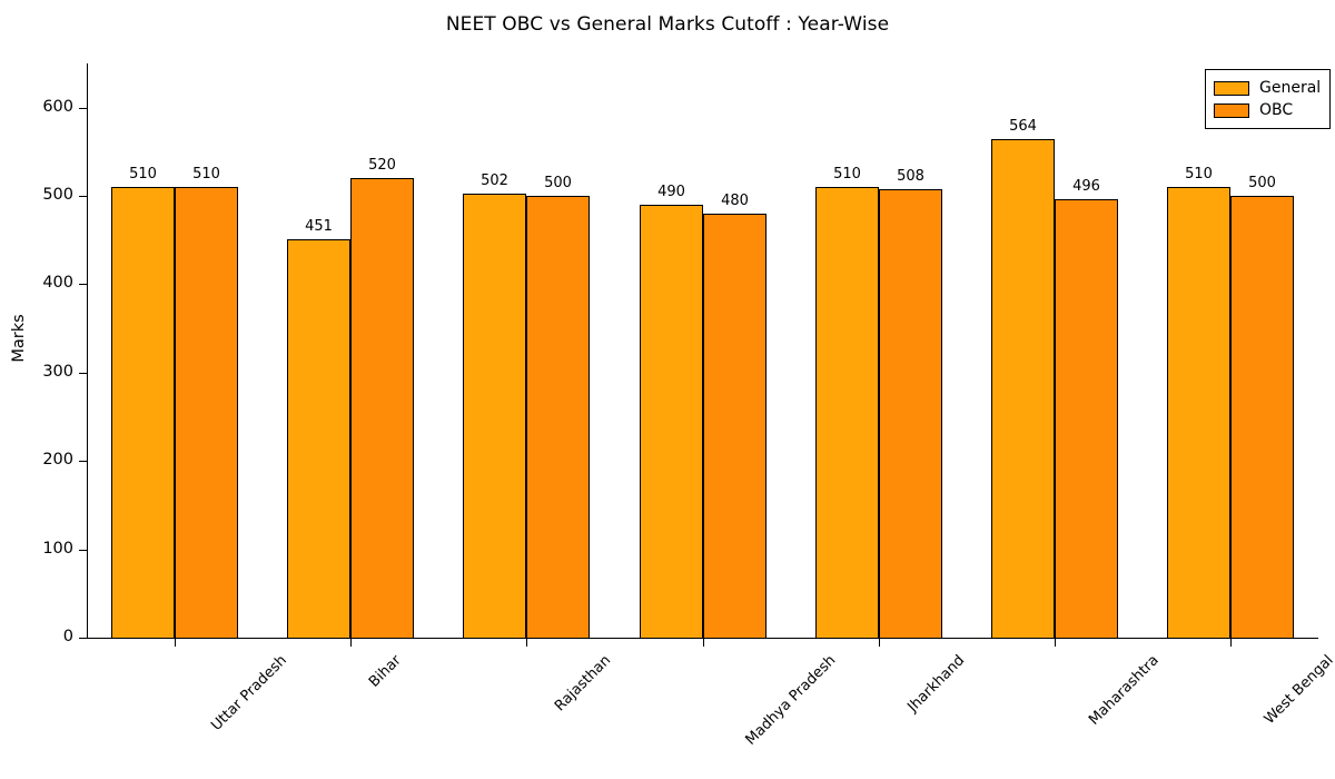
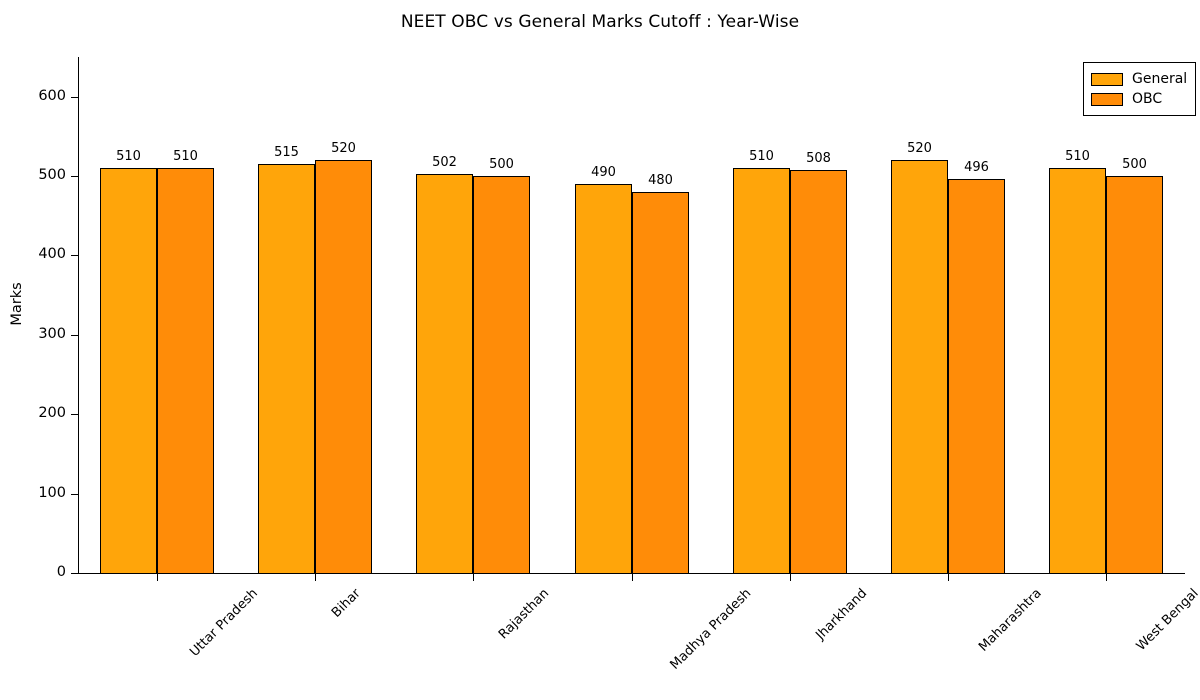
General/Bihar: 451 -> 515
General/Maharashtra: 564 -> 520
